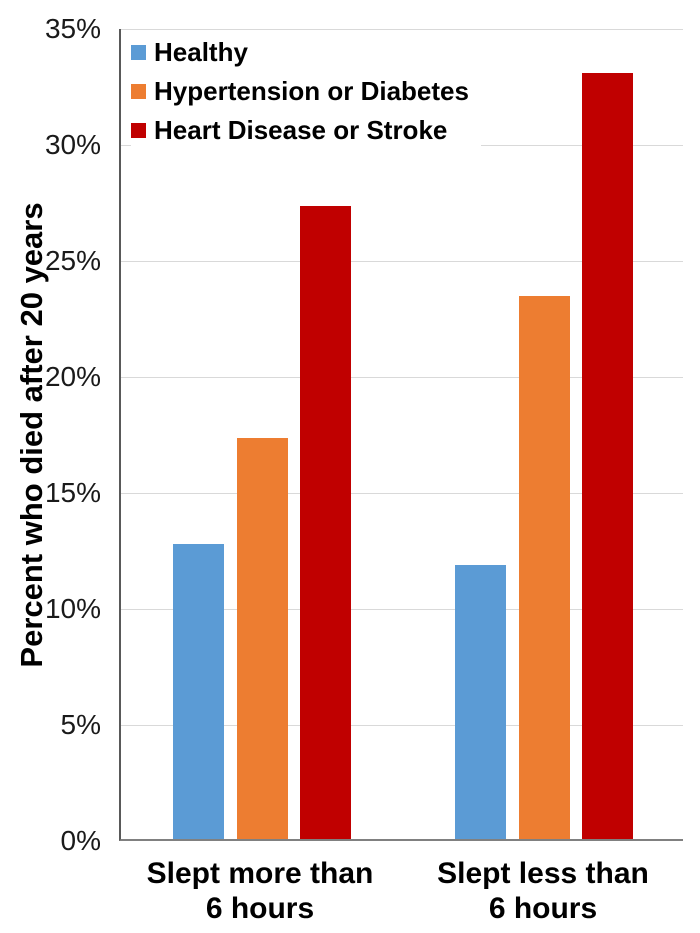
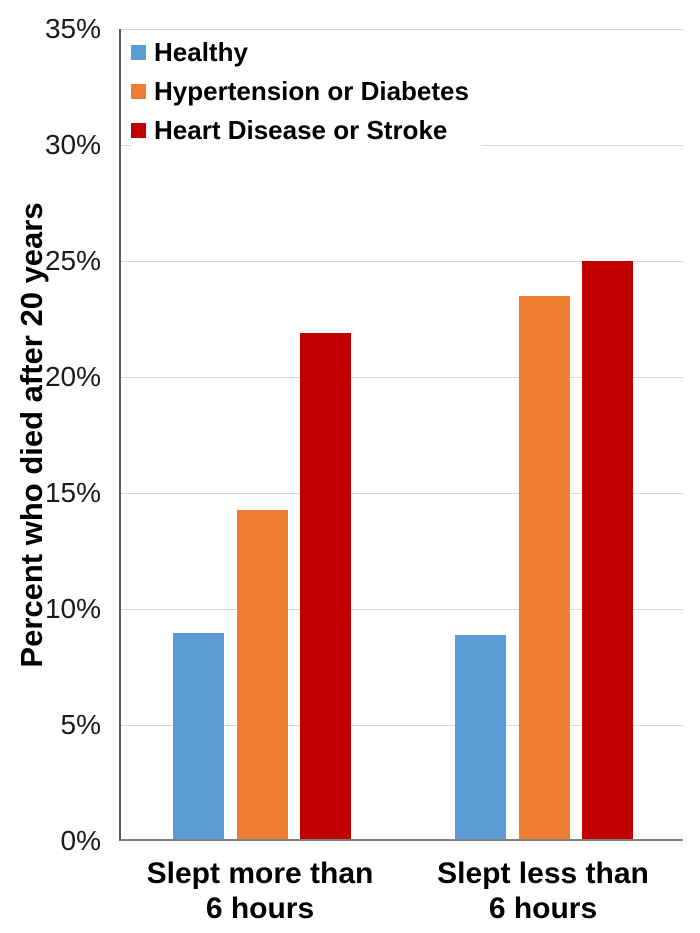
Healthy/Slept more than 6 hours: 12.7% -> 8.9%
Hypertension or Diabetes/Slept more than 6 hours: 17.3% -> 14.2%
Heart Disease or Stroke/Slept more than 6 hours: 27.3% -> 21.8%
Healthy/Slept less than 6 hours: 11.8% -> 8.8%
Heart Disease or Stroke/Slept less than 6 hours: 33.0% -> 24.9%
